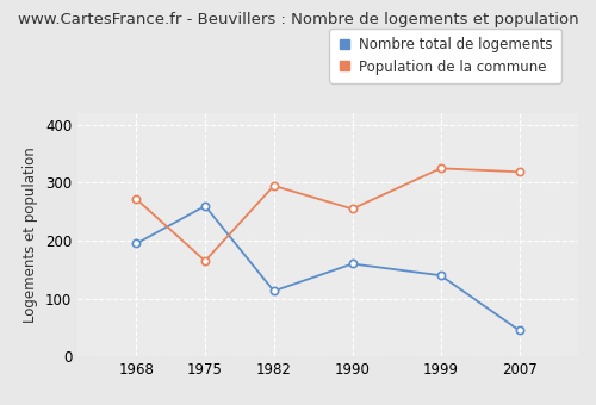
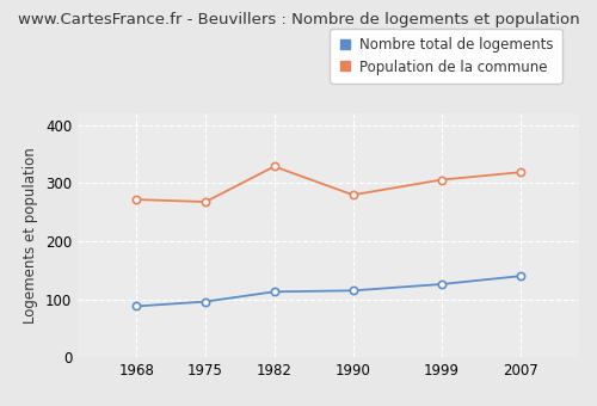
Nombre total de logements/1968: 195 -> 88
Nombre total de logements/1975: 260 -> 96
Population de la commune/1975: 165 -> 268
Population de la commune/1982: 295 -> 329
Nombre total de logements/1990: 160 -> 115
Population de la commune/1990: 255 -> 280
Nombre total de logements/1999: 140 -> 126
Population de la commune/1999: 325 -> 306
Nombre total de logements/2007: 45 -> 140
